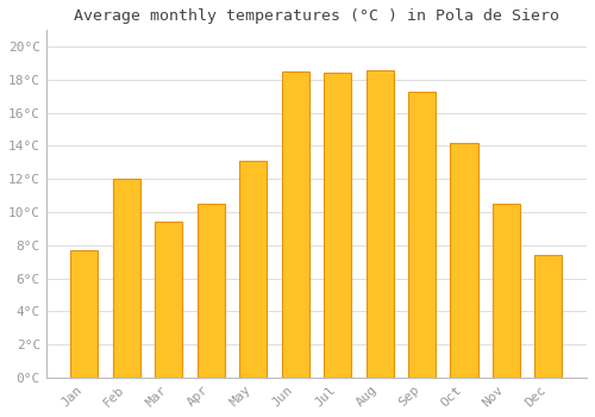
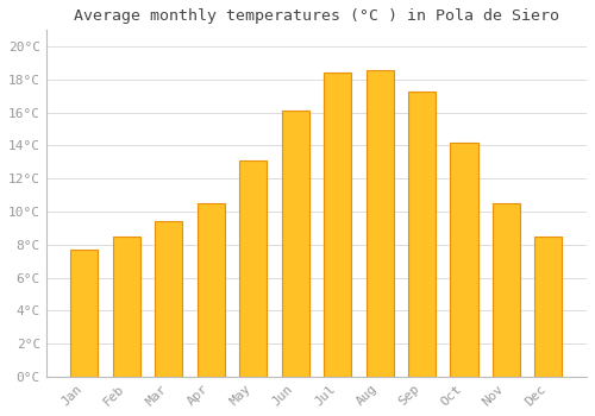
Feb: 12.0°C -> 8.5°C
Jun: 18.5°C -> 16.1°C
Dec: 7.4°C -> 8.5°C
